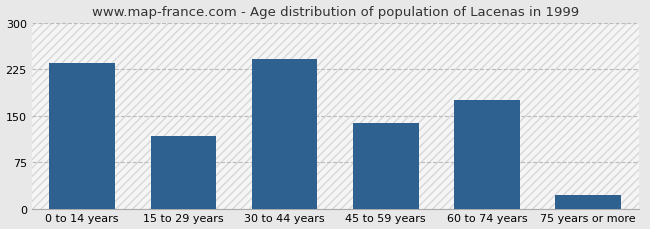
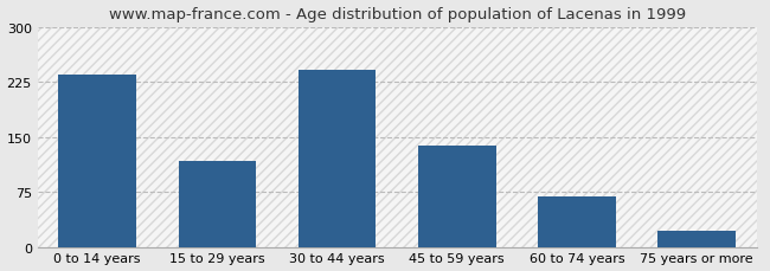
60 to 74 years: 176 -> 68
